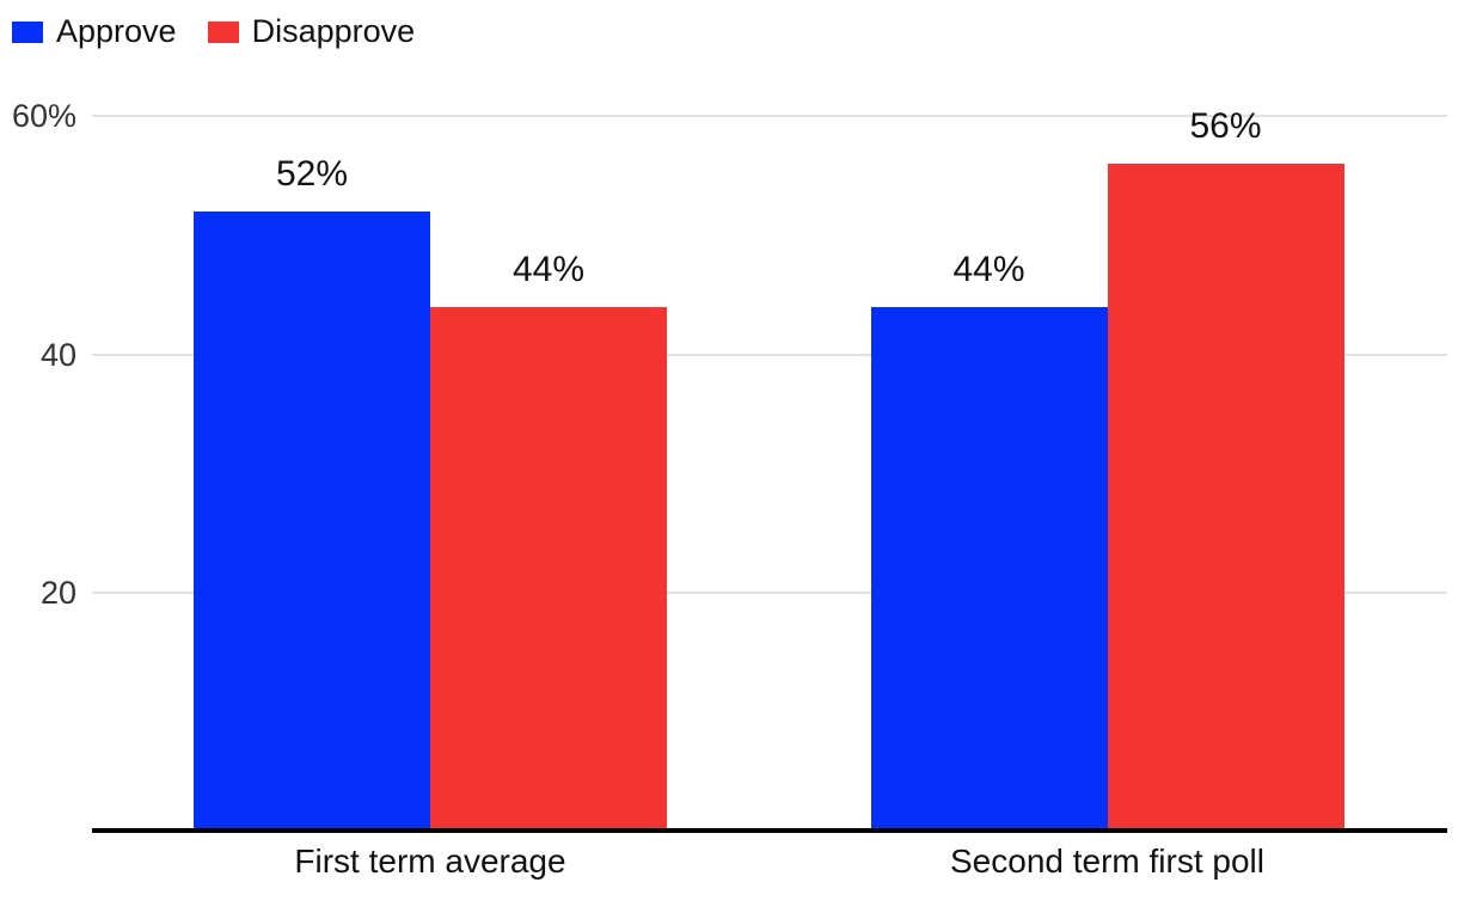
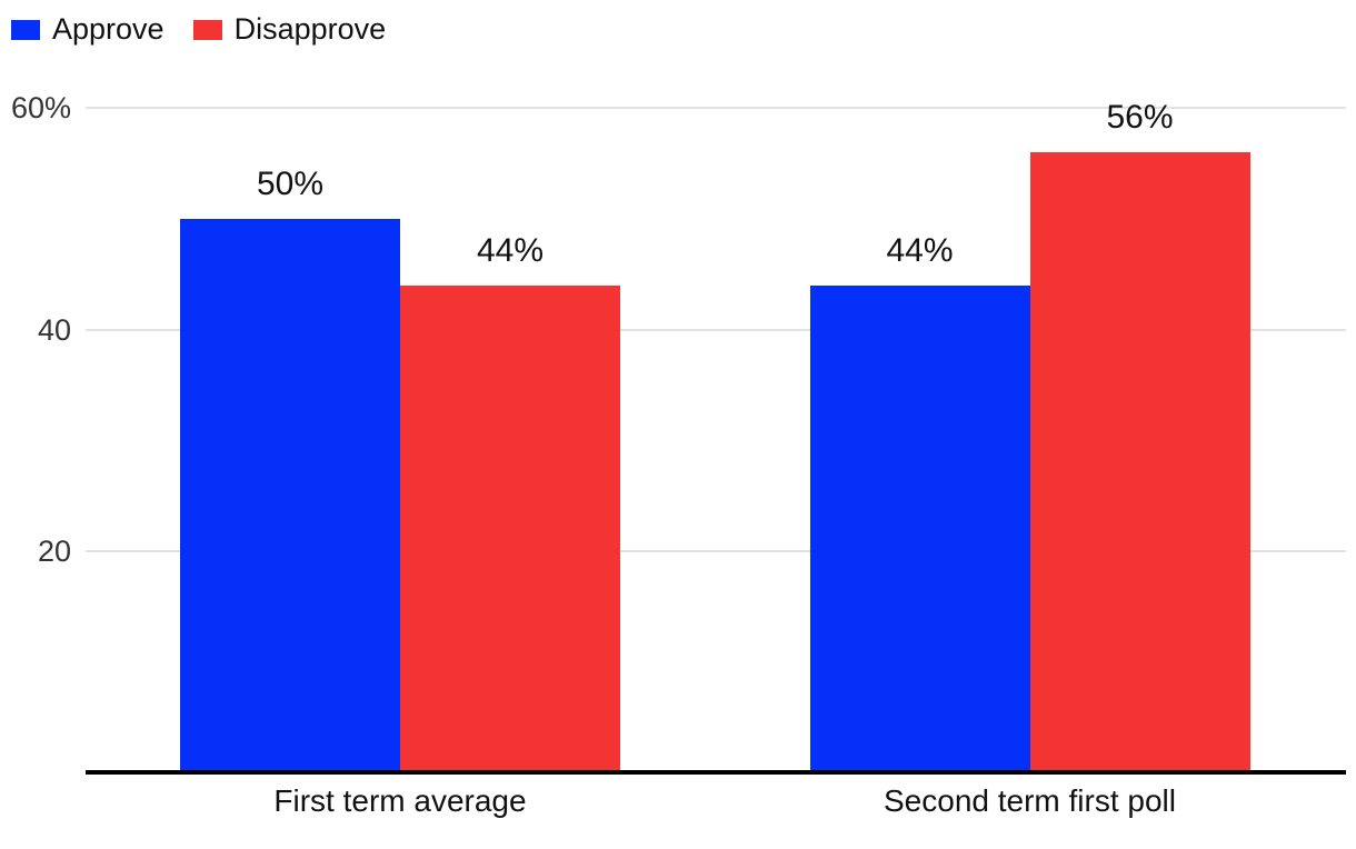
Approve/First term average: 52% -> 50%
